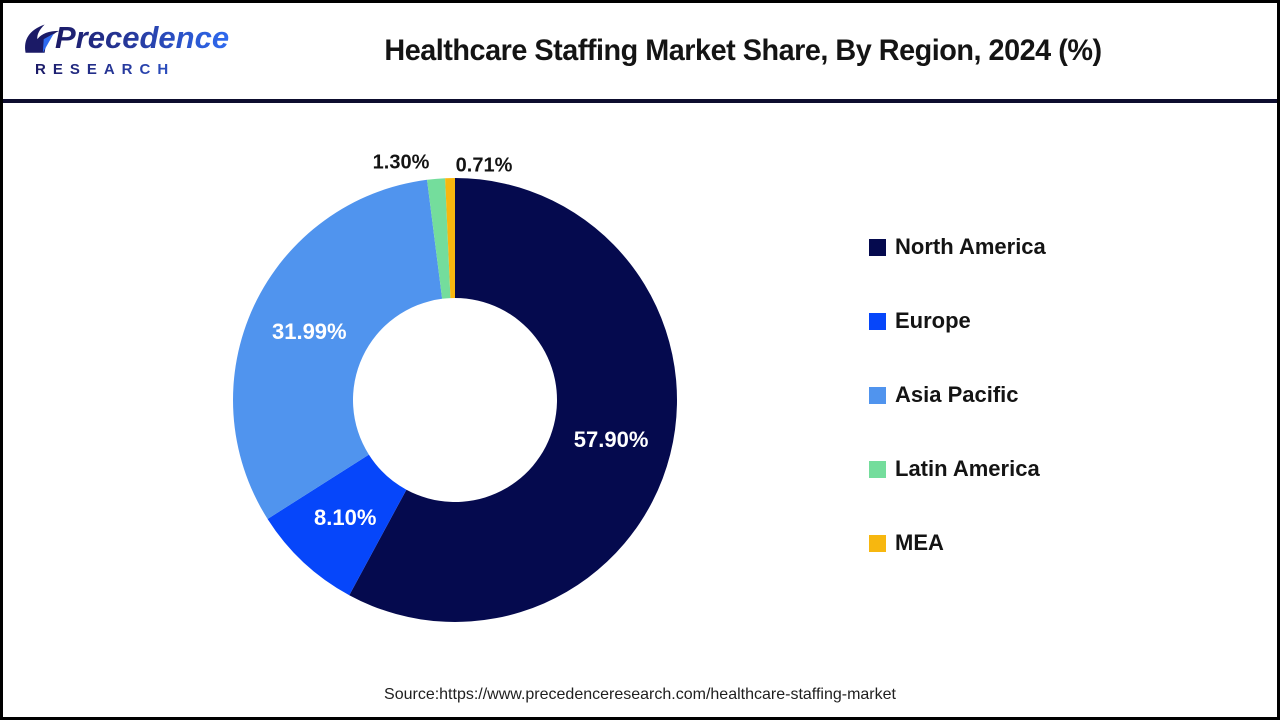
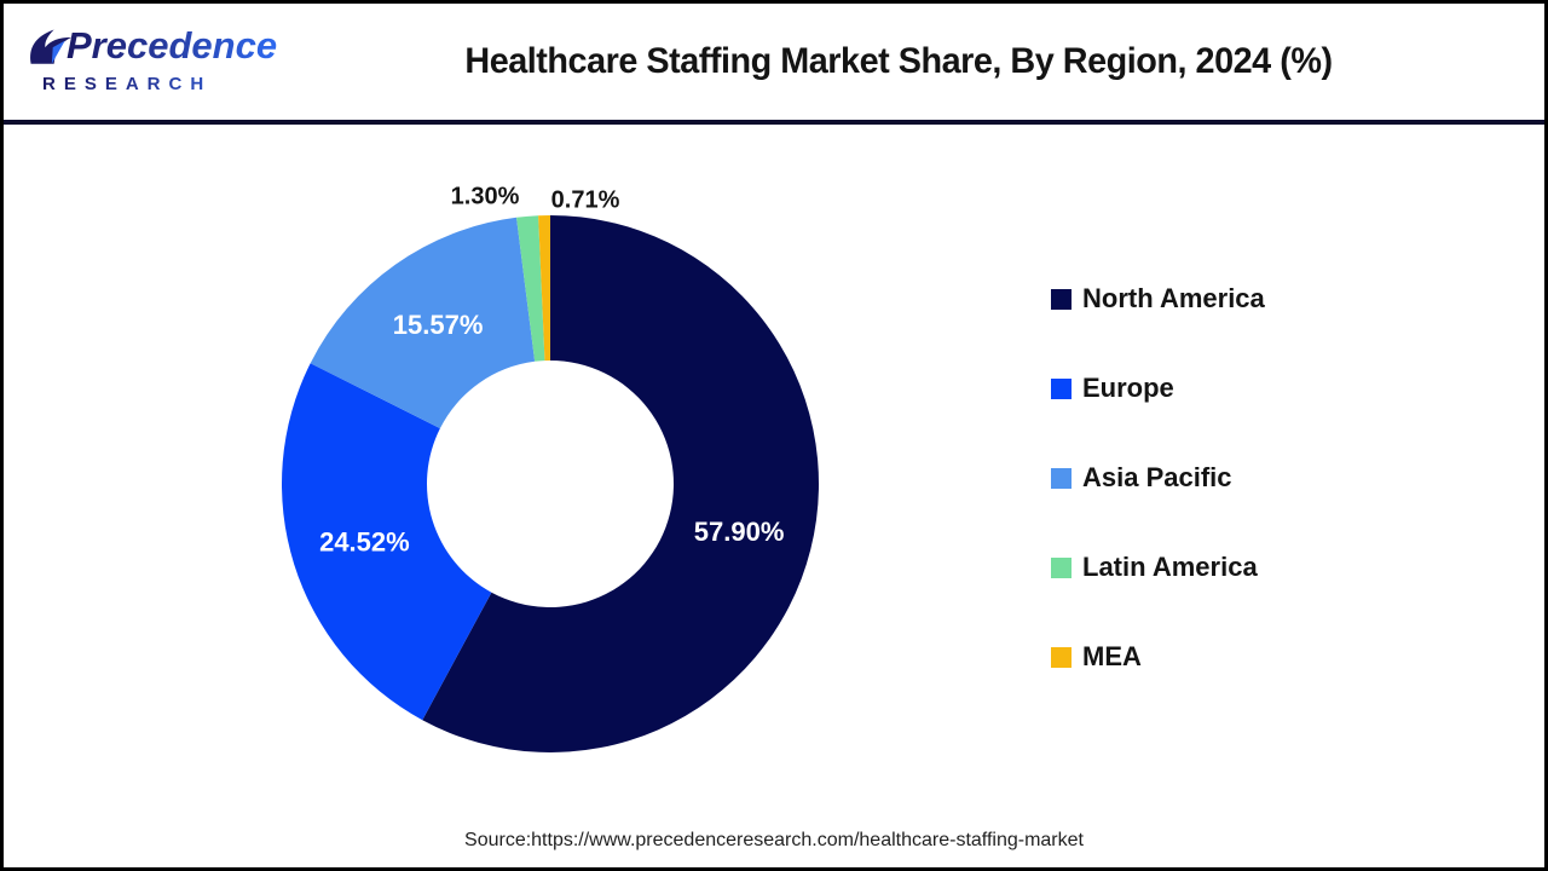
Europe: 8.10% -> 24.52%
Asia Pacific: 31.99% -> 15.57%
